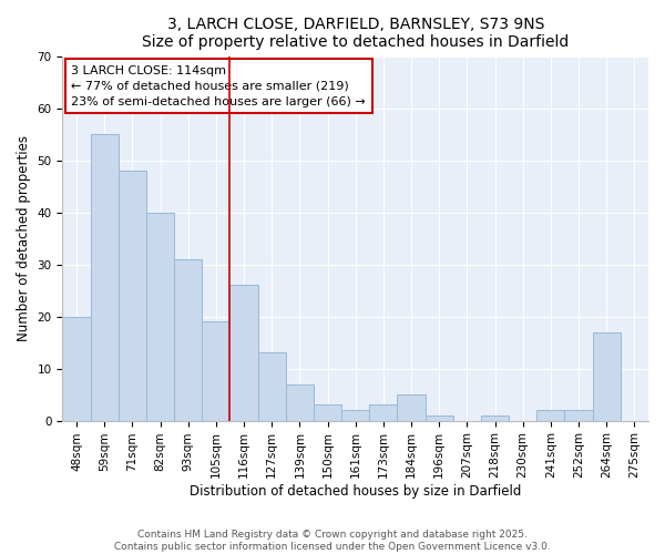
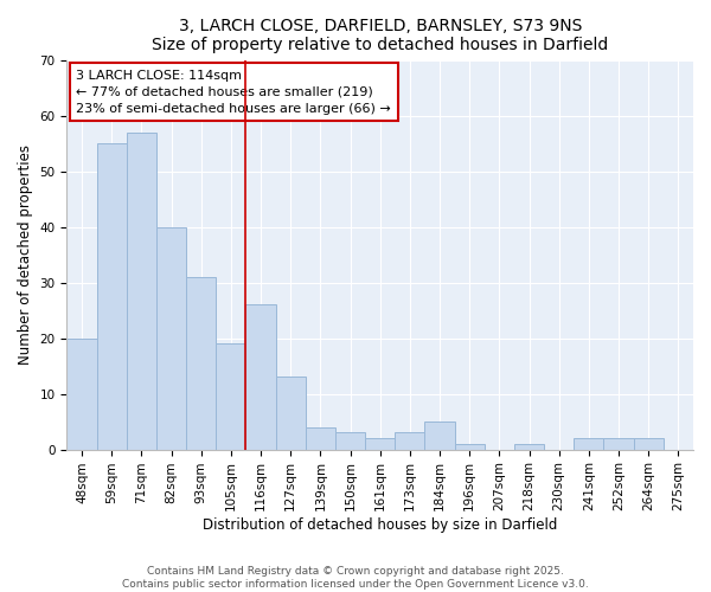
71sqm: 48 -> 57
139sqm: 7 -> 4
264sqm: 17 -> 2
